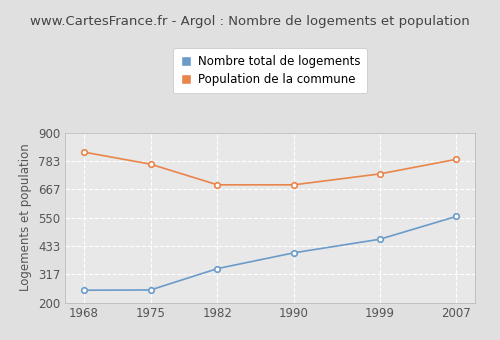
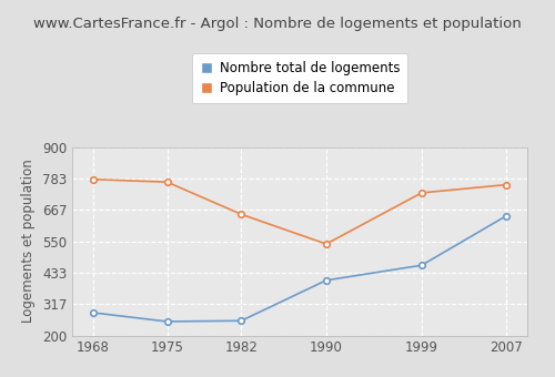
Nombre total de logements/1968: 251 -> 285
Population de la commune/1968: 820 -> 780
Nombre total de logements/1982: 340 -> 255
Population de la commune/1982: 685 -> 650
Population de la commune/1990: 685 -> 540
Nombre total de logements/2007: 555 -> 645
Population de la commune/2007: 790 -> 760
